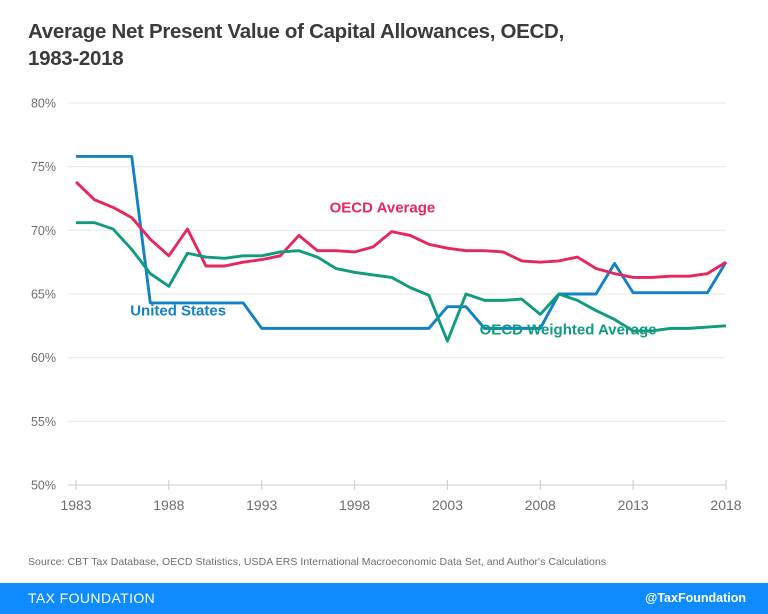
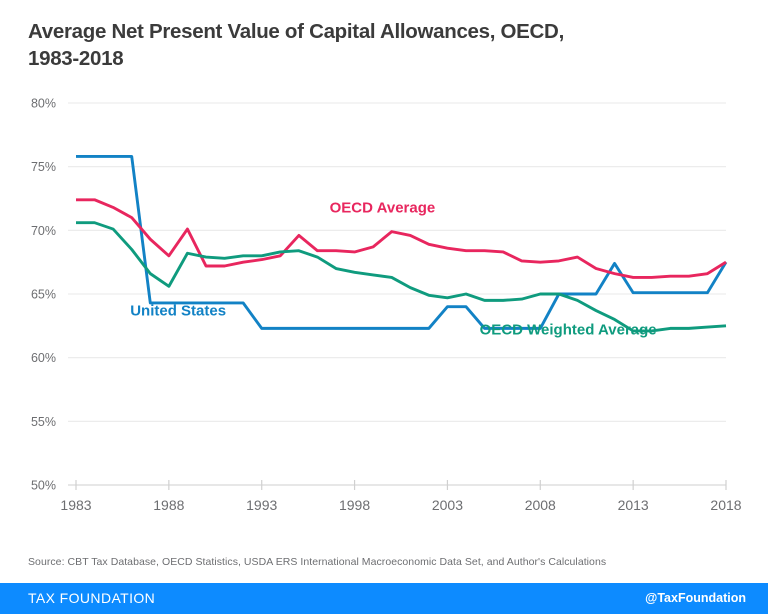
OECD Average/1983: 73.8% -> 72.4%
OECD Weighted Average/2003: 61.3% -> 64.7%
OECD Weighted Average/2008: 63.4% -> 65.0%
